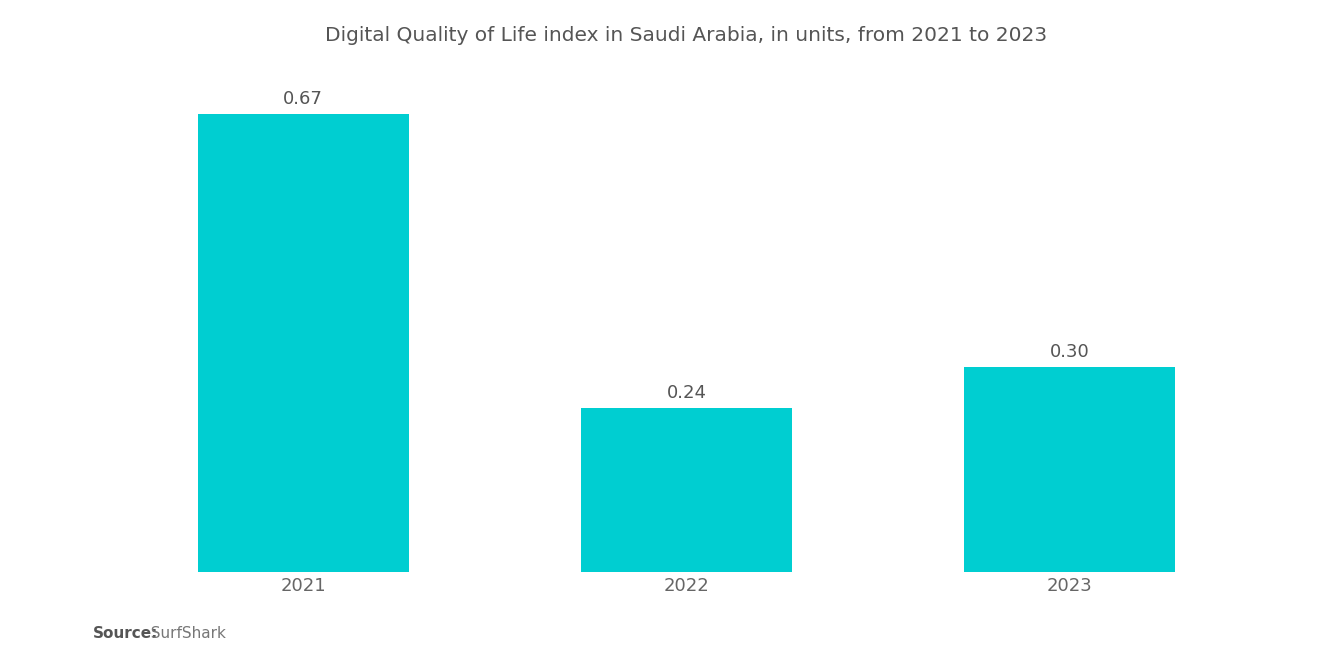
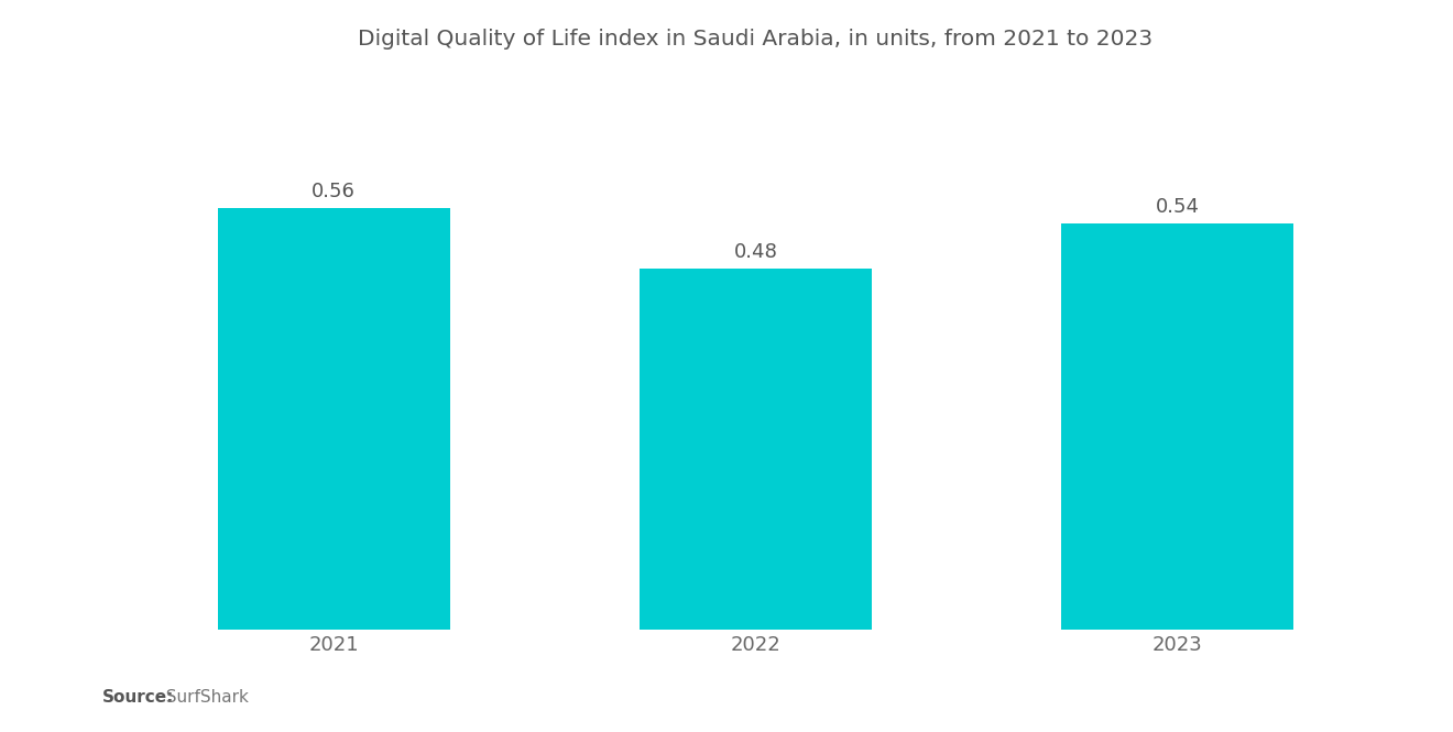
2021: 0.67 -> 0.56
2022: 0.24 -> 0.48
2023: 0.30 -> 0.54
